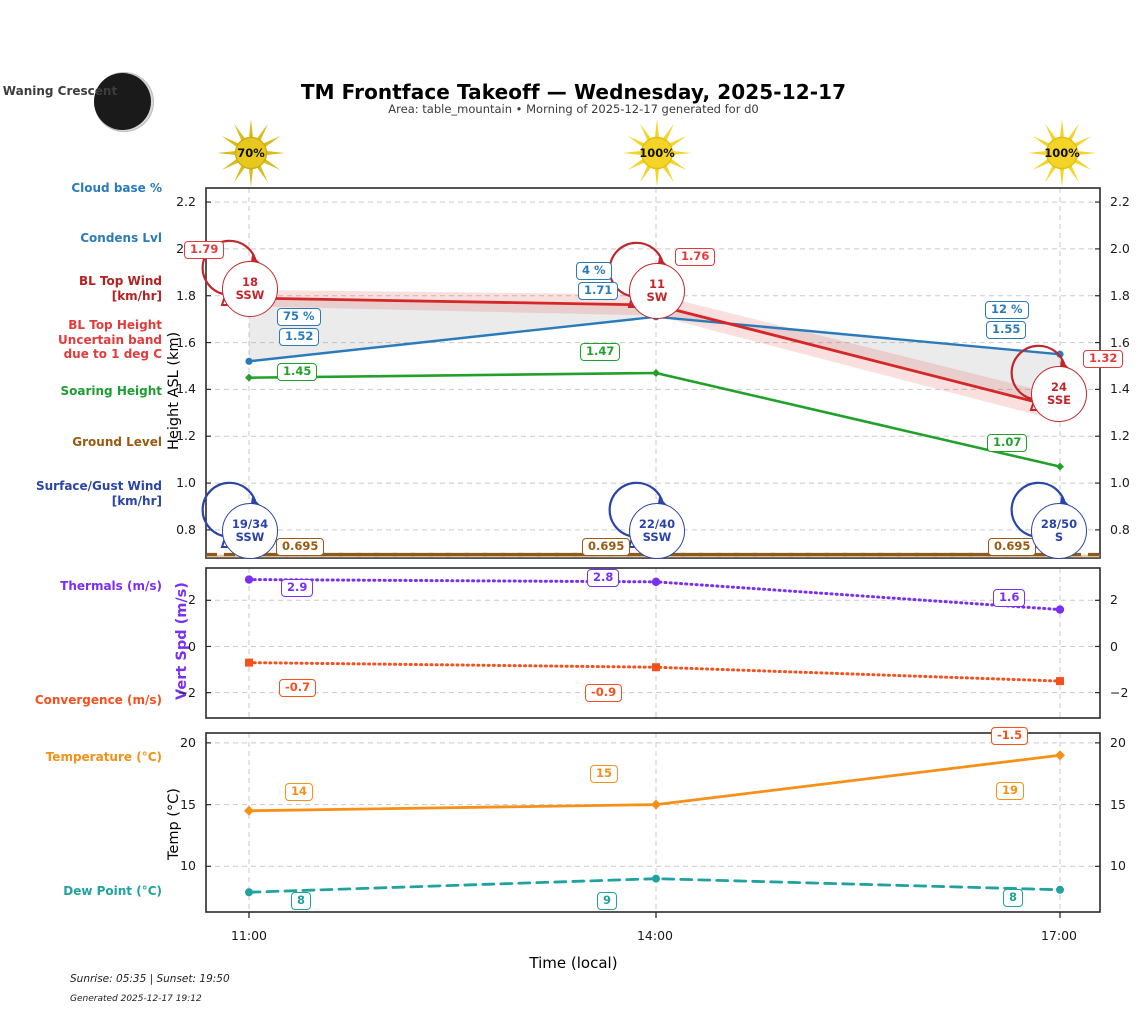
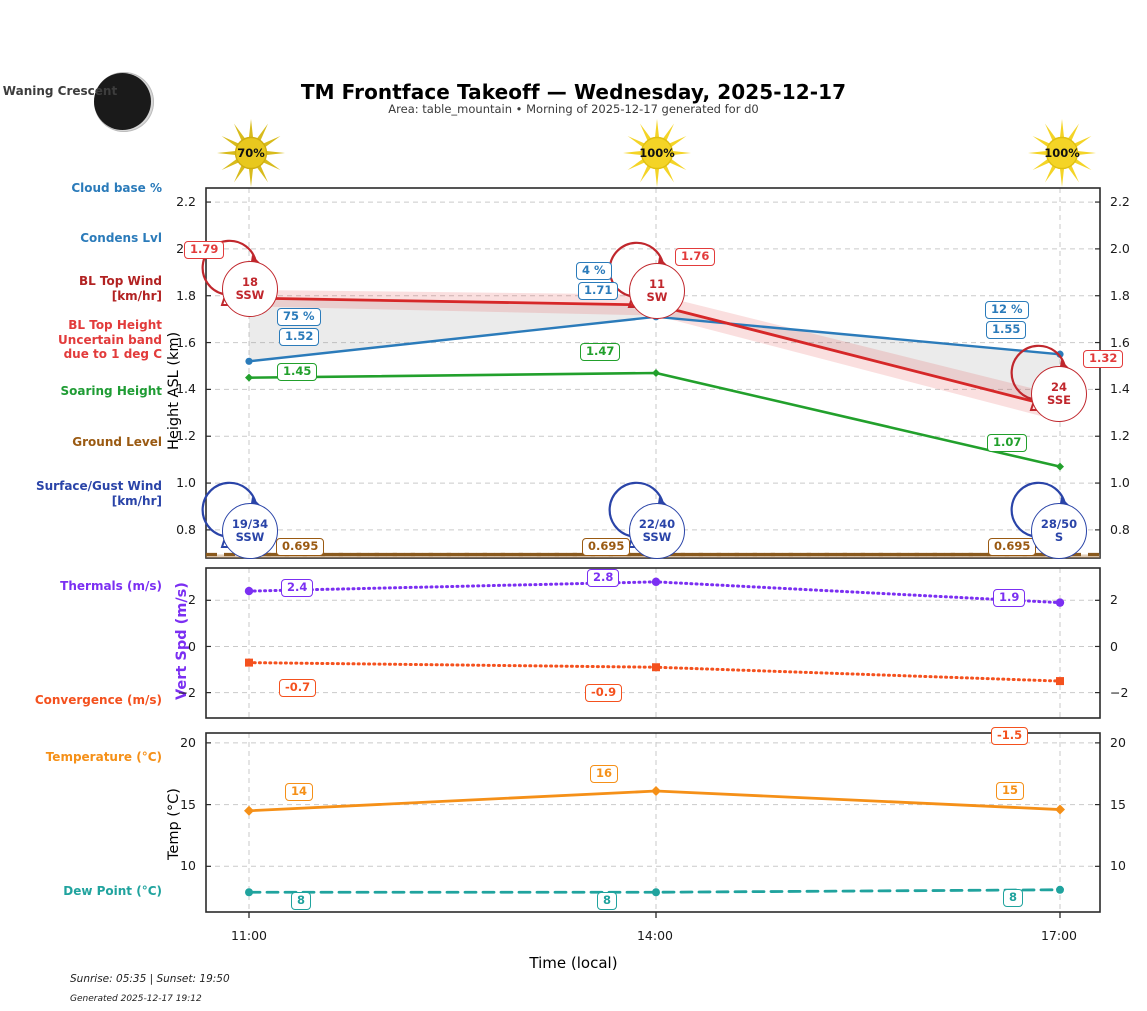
Vert Spd (m/s)/Thermals (m/s)/11:00: 2.9 -> 2.4
Vert Spd (m/s)/Thermals (m/s)/17:00: 1.6 -> 1.9
Temp (°C)/Temperature (°C)/14:00: 15 -> 16
Temp (°C)/Dew Point (°C)/14:00: 9 -> 8
Temp (°C)/Temperature (°C)/17:00: 19 -> 15
